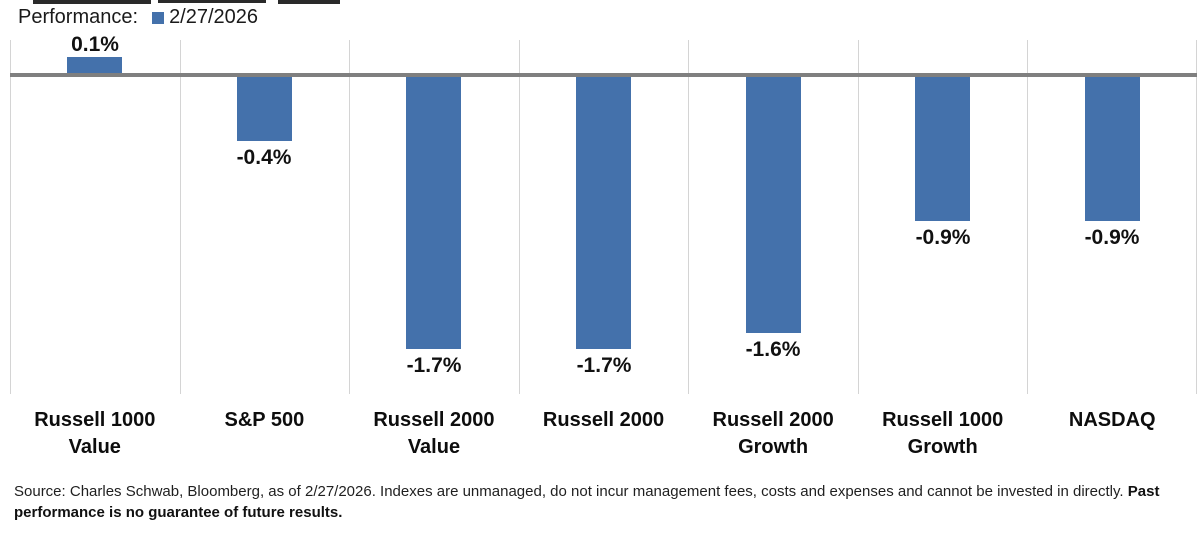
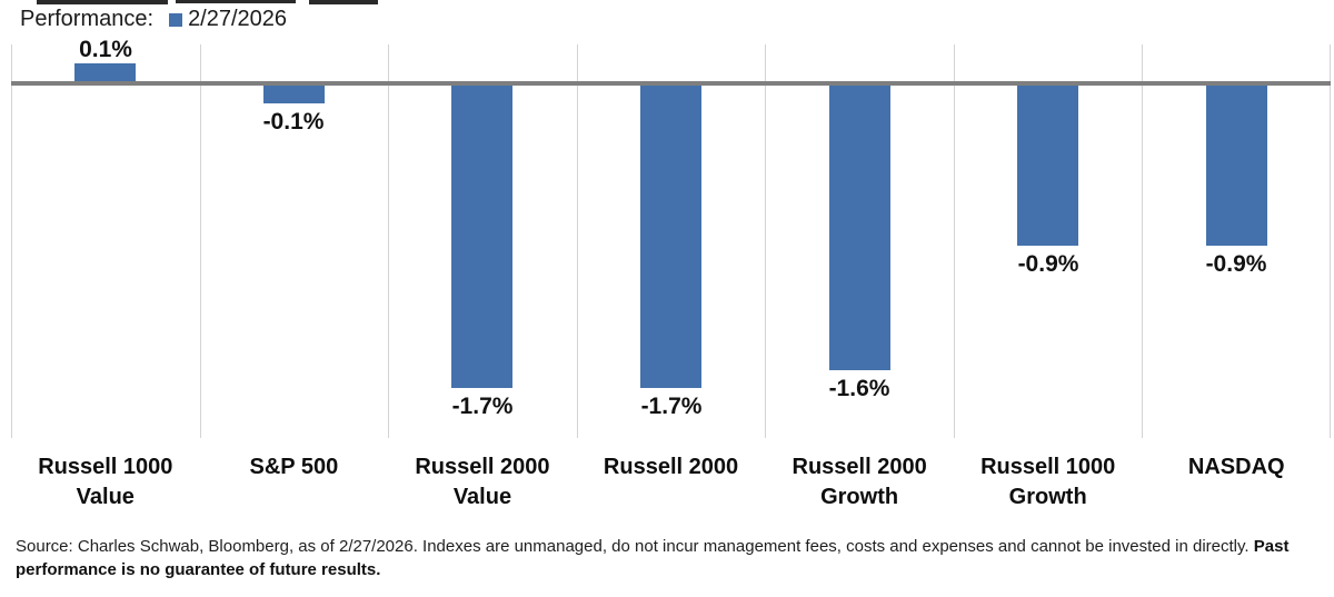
S&P 500: -0.4% -> -0.1%
